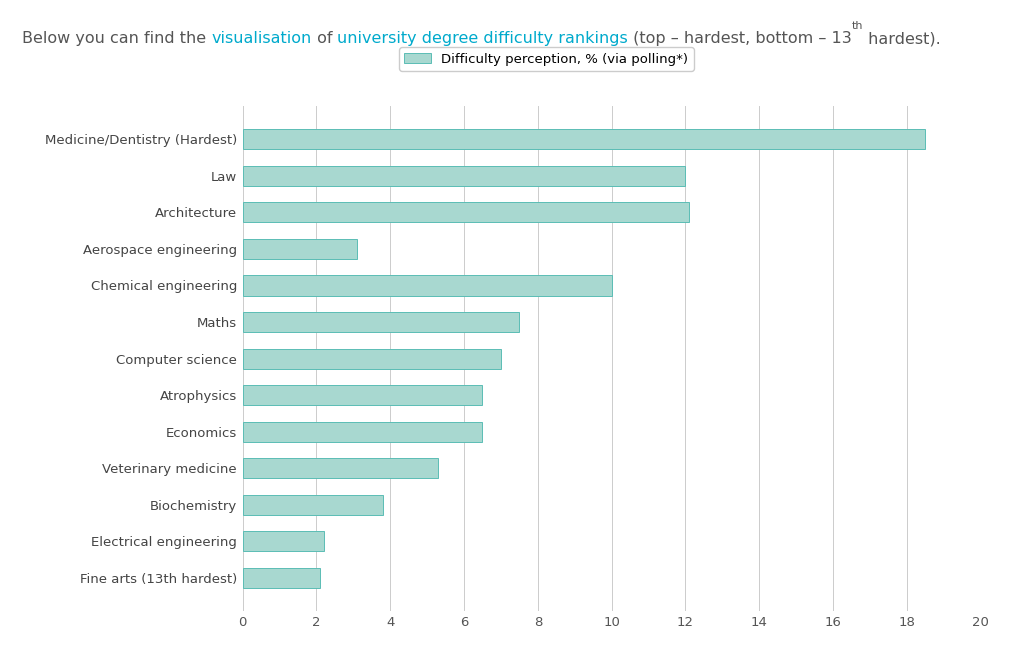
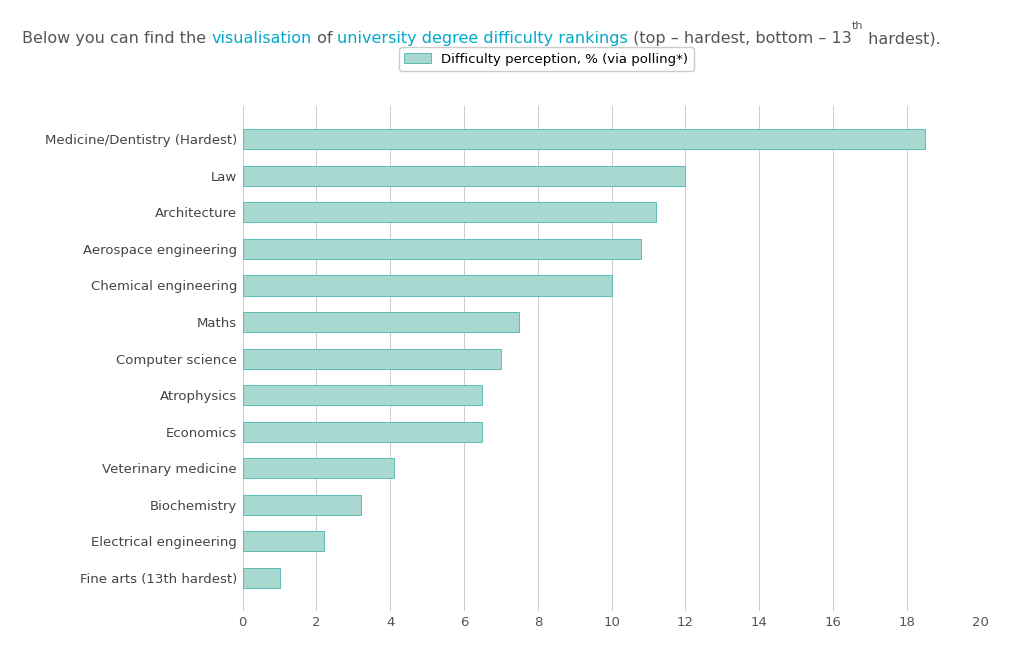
Architecture: 12.1 -> 11.2
Aerospace engineering: 3.1 -> 10.8
Veterinary medicine: 5.3 -> 4.1
Biochemistry: 3.8 -> 3.2
Fine arts (13th hardest): 2.1 -> 1.0
